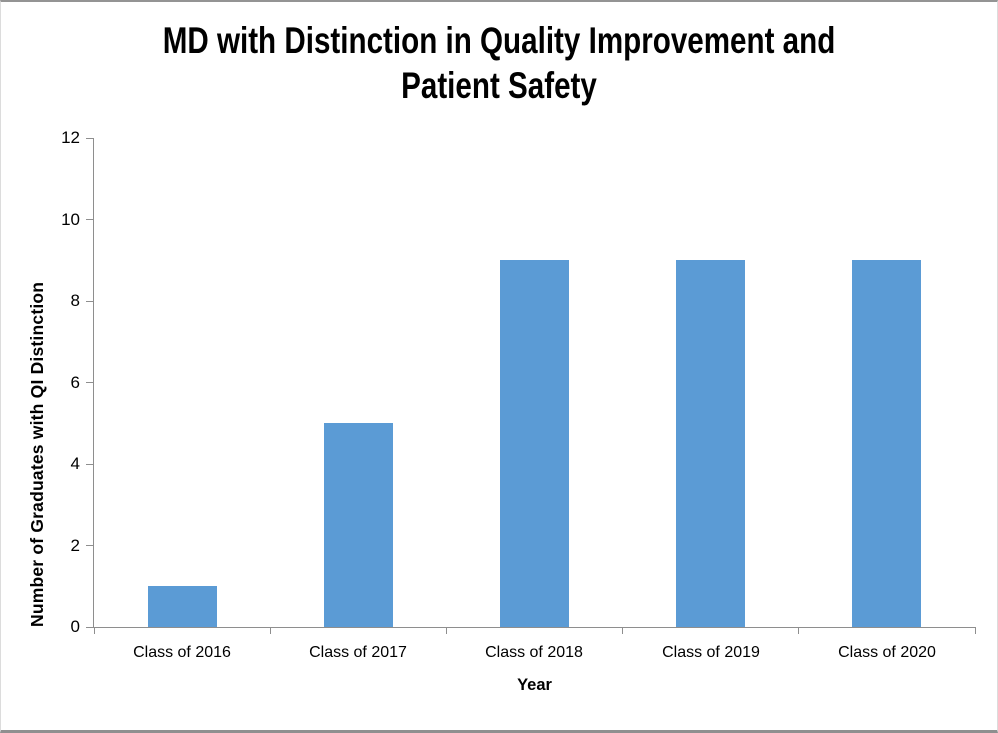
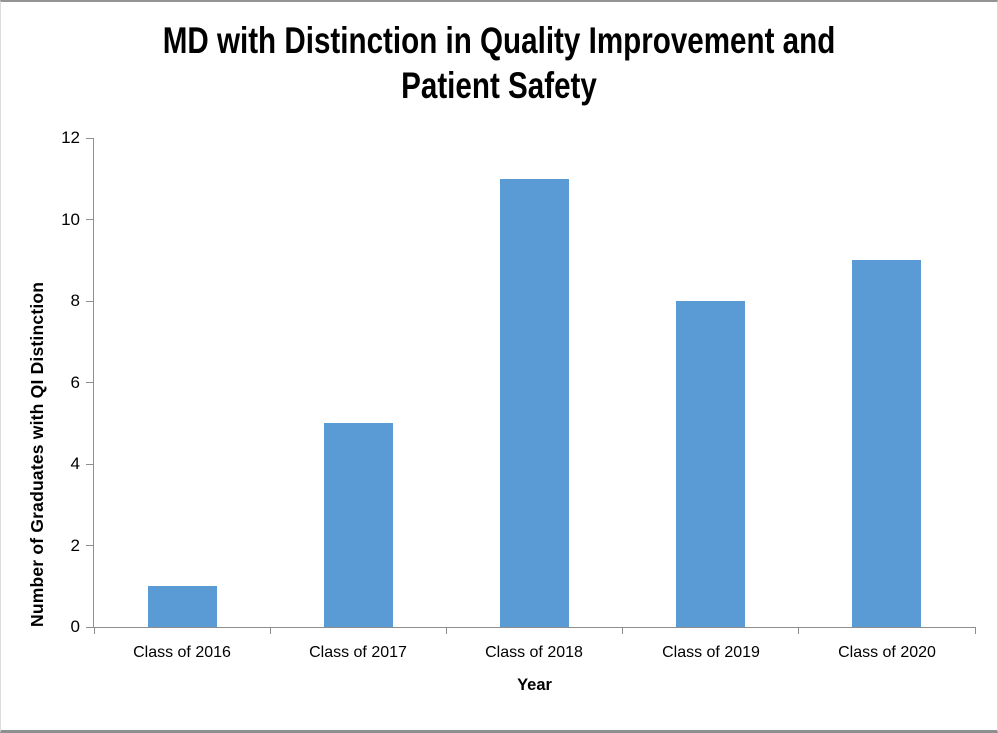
Class of 2018: 9 -> 11
Class of 2019: 9 -> 8
